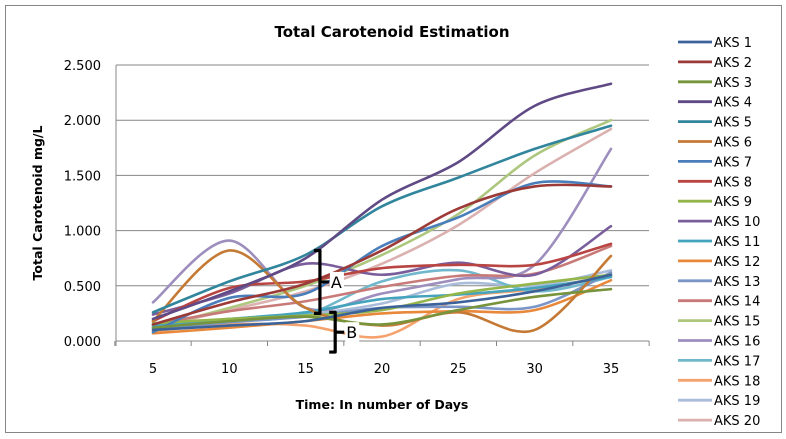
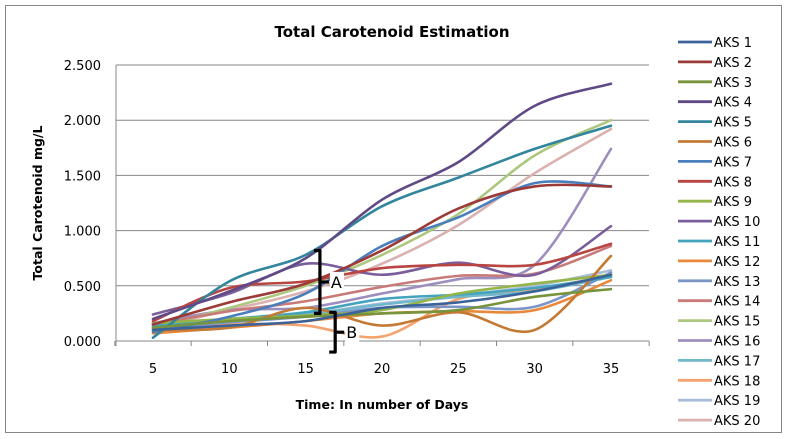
AKS 5/5: 0.26 -> 0.03
AKS 6/5: 0.18 -> 0.10
AKS 16/5: 0.35 -> 0.16
AKS 6/10: 0.82 -> 0.12
AKS 7/10: 0.39 -> 0.22
AKS 16/10: 0.91 -> 0.28
AKS 3/20: 0.15 -> 0.25
AKS 17/20: 0.54 -> 0.33
AKS 17/25: 0.64 -> 0.40
AKS 19/25: 0.52 -> 0.41
